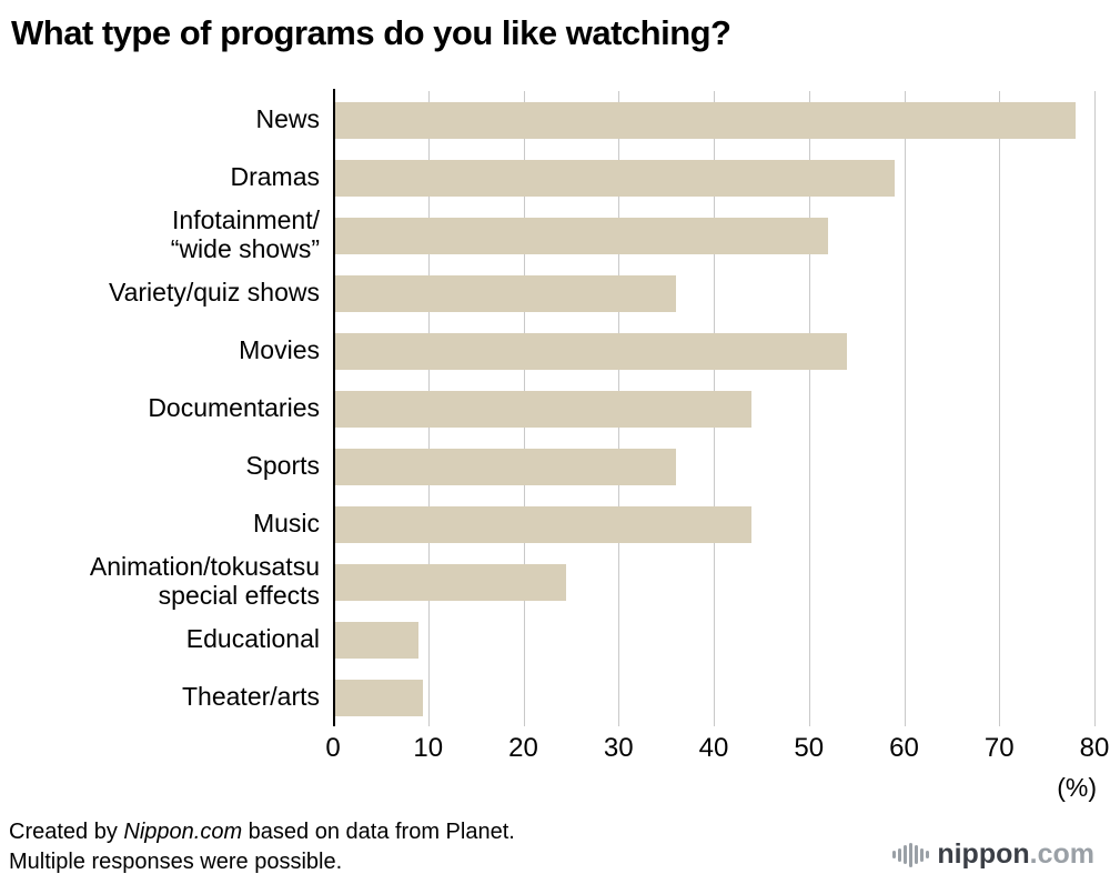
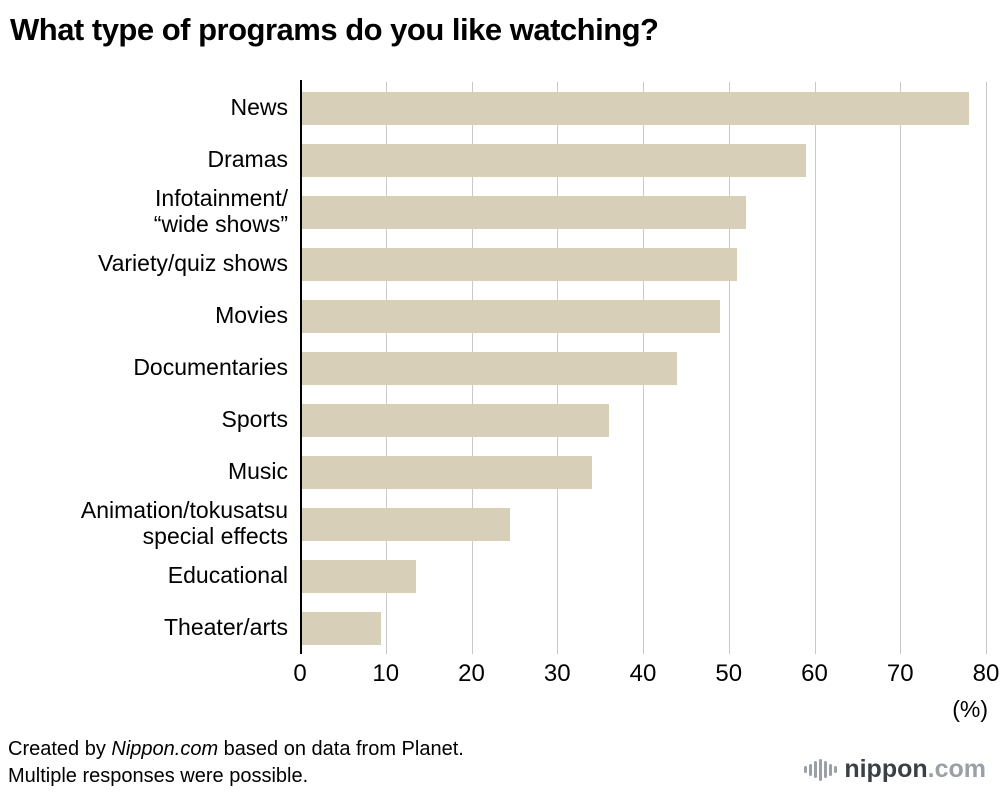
Variety/quiz shows: 36 -> 51
Movies: 54 -> 49
Music: 44 -> 34
Educational: 9 -> 14
